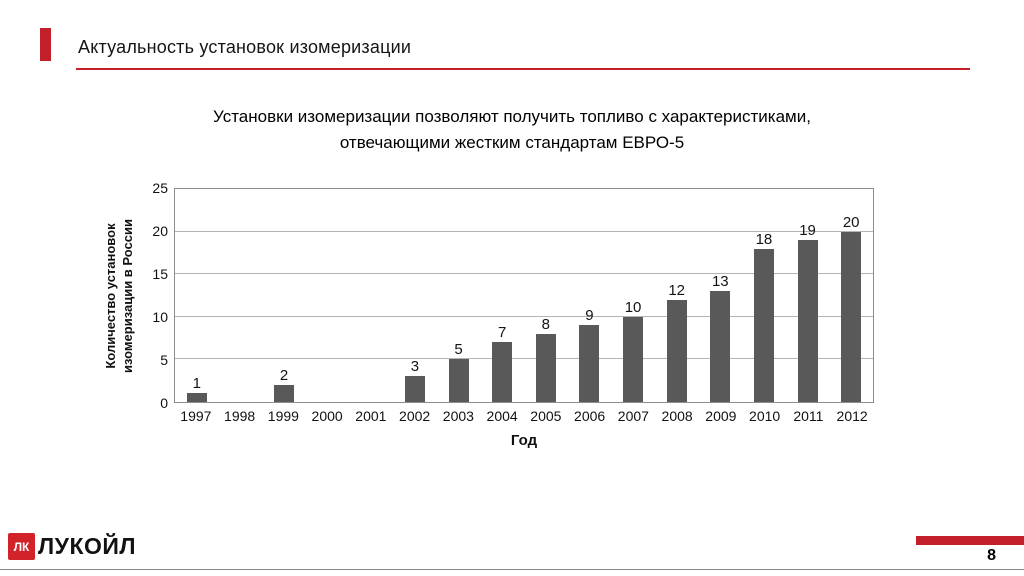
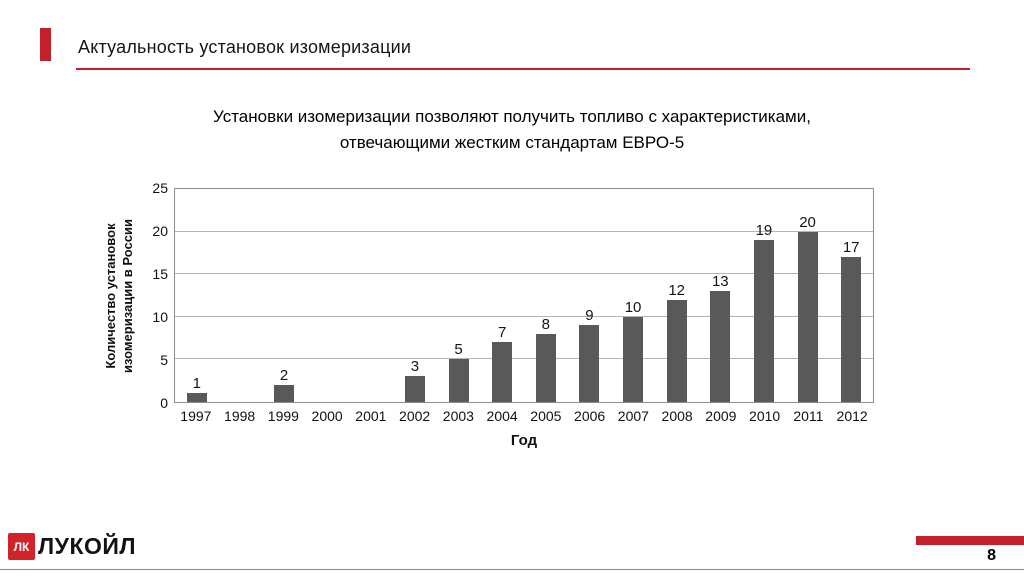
2010: 18 -> 19
2011: 19 -> 20
2012: 20 -> 17
